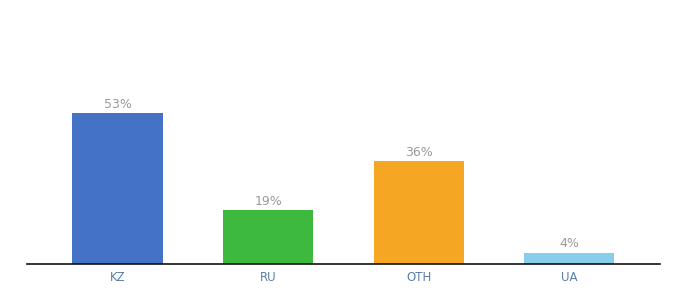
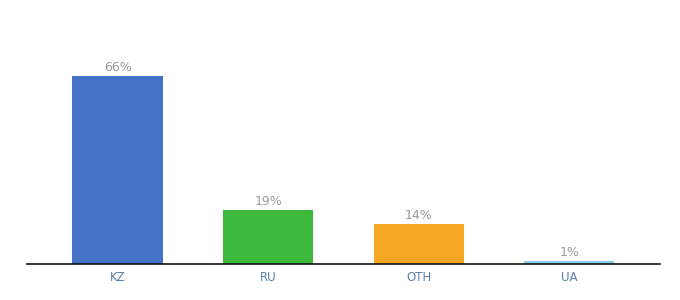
KZ: 53% -> 66%
OTH: 36% -> 14%
UA: 4% -> 1%
